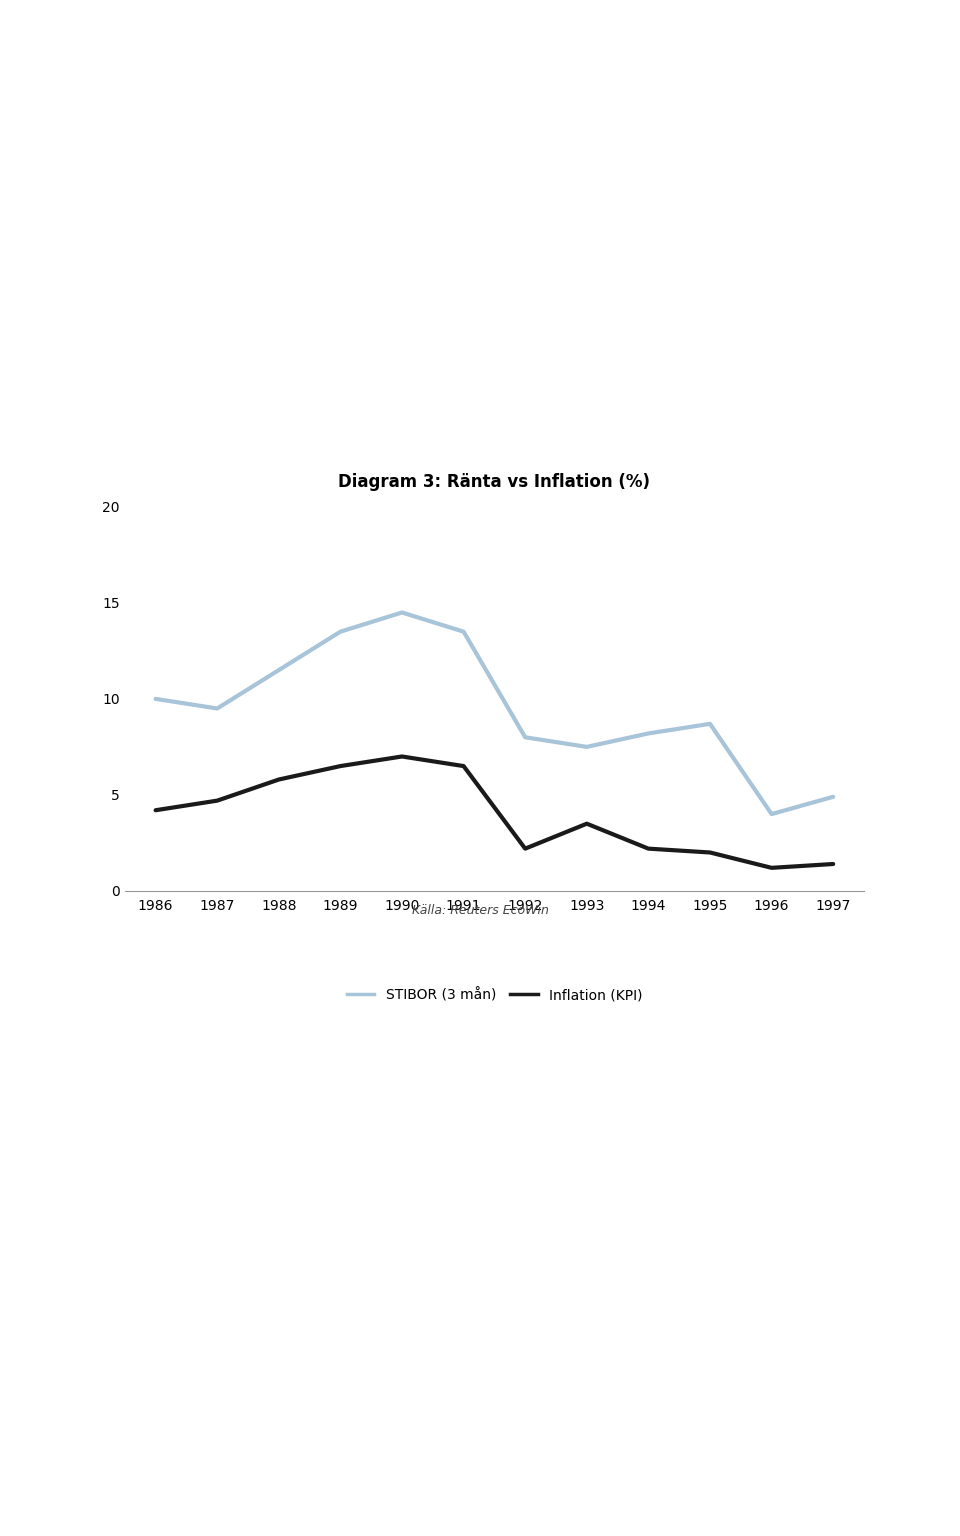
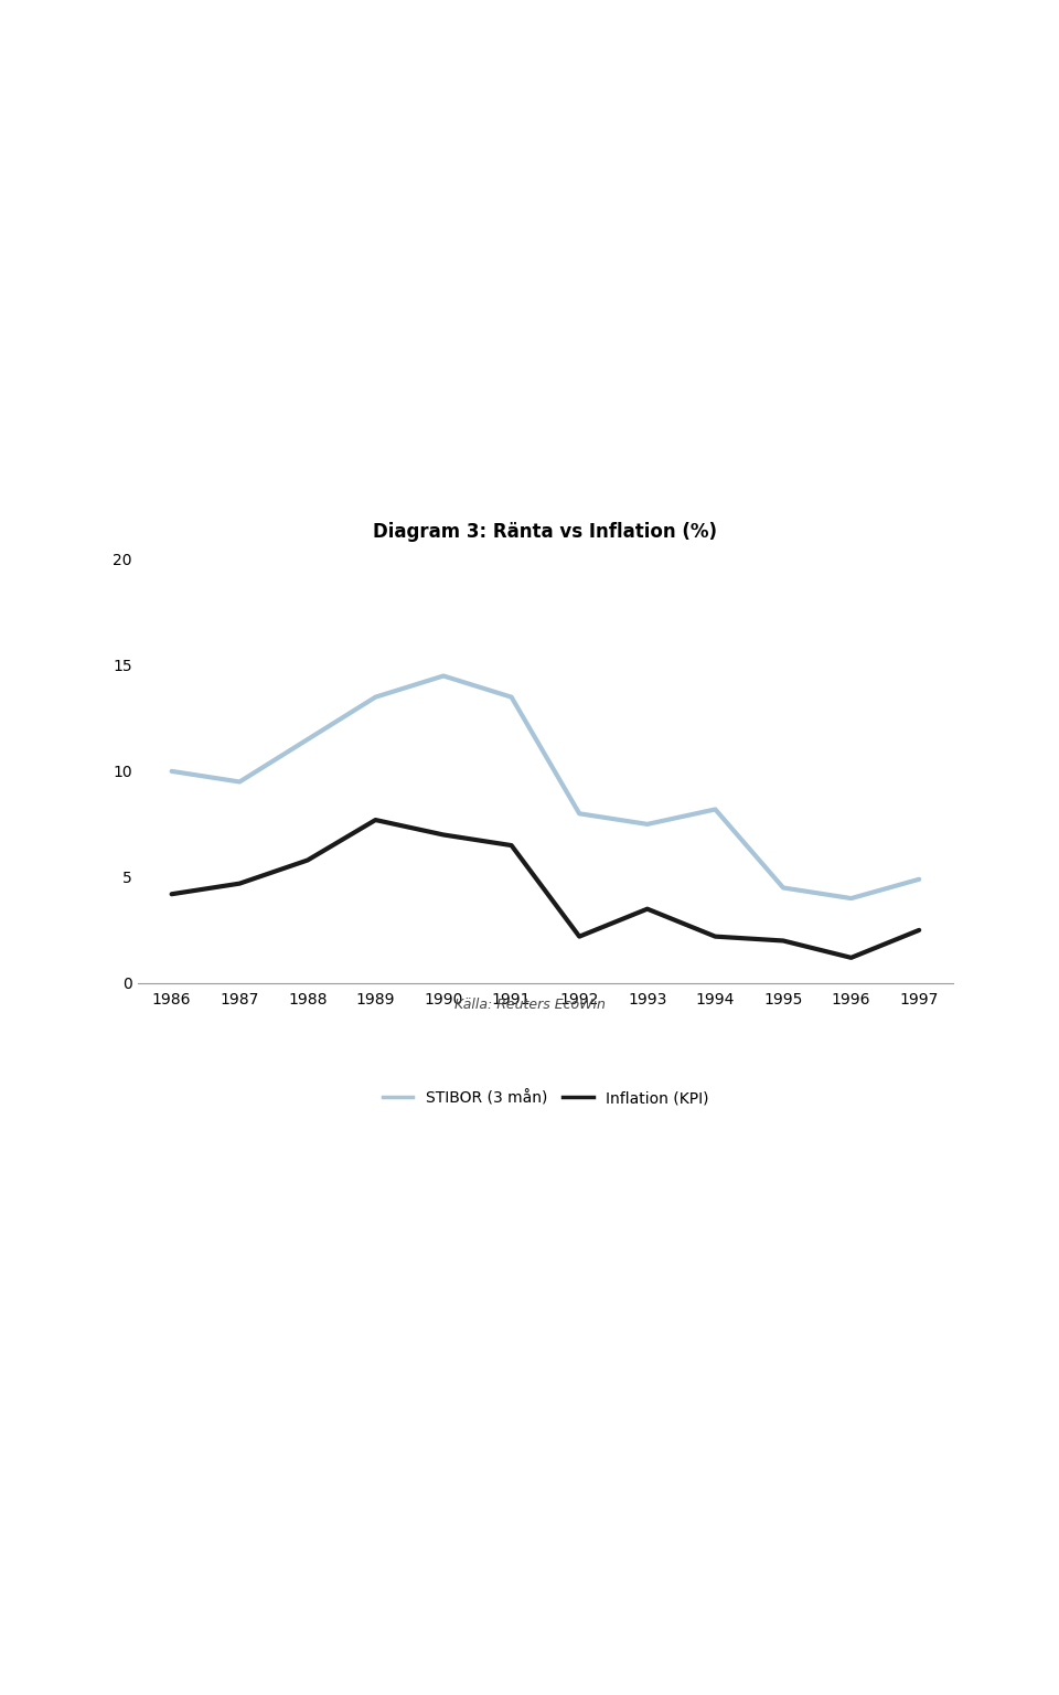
Inflation (KPI)/1989: 6.5 -> 7.7
STIBOR (3 mån)/1995: 8.7 -> 4.5
Inflation (KPI)/1997: 1.4 -> 2.5
